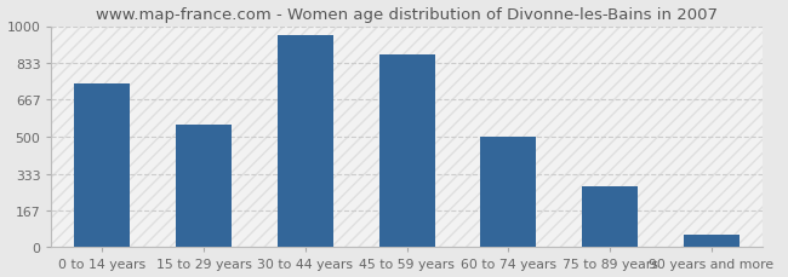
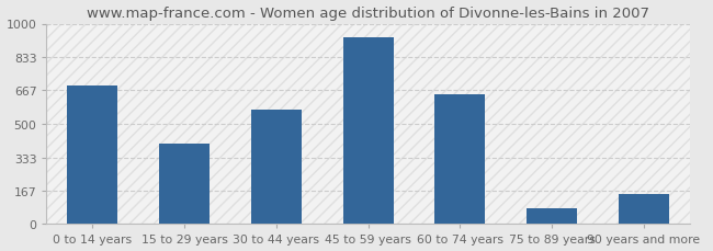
0 to 14 years: 740 -> 690
15 to 29 years: 560 -> 400
30 to 44 years: 960 -> 570
45 to 59 years: 870 -> 930
60 to 74 years: 500 -> 650
75 to 89 years: 280 -> 80
90 years and more: 60 -> 150
